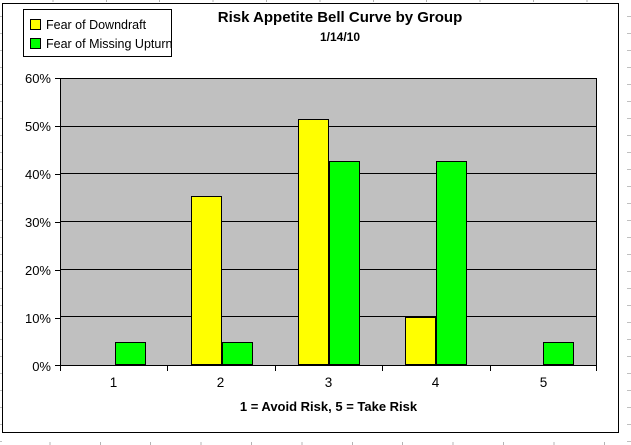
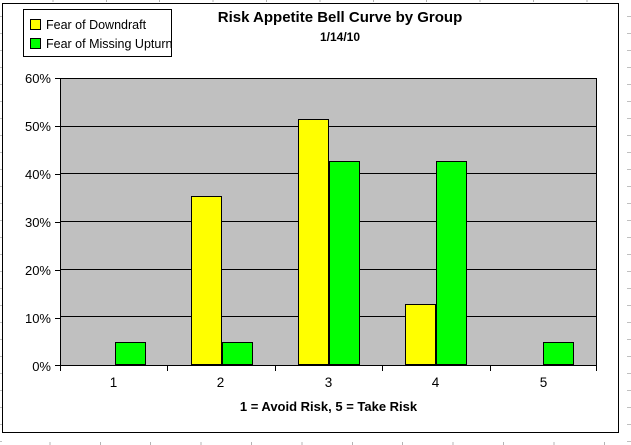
Fear of Downdraft/4: 10% -> 13%
